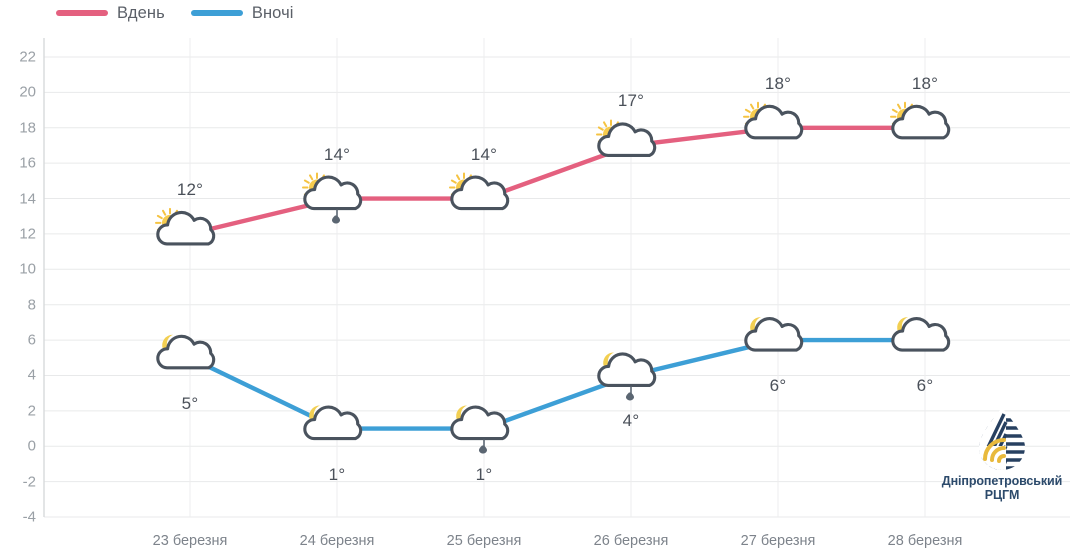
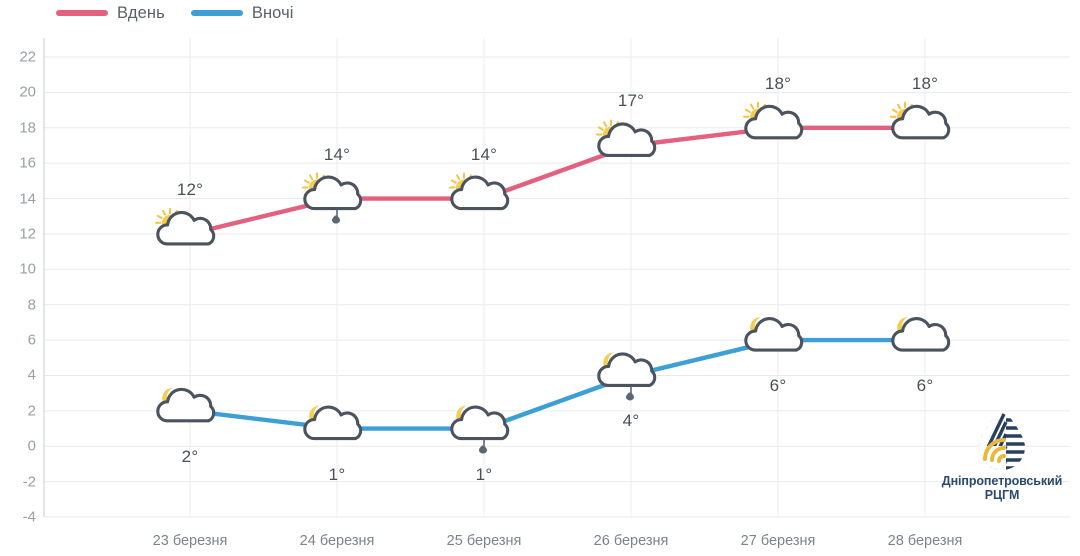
Вночі/23 березня: 5° -> 2°
